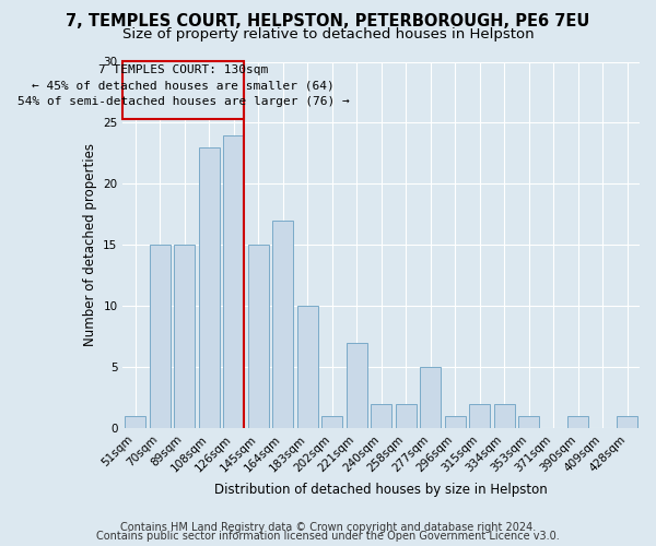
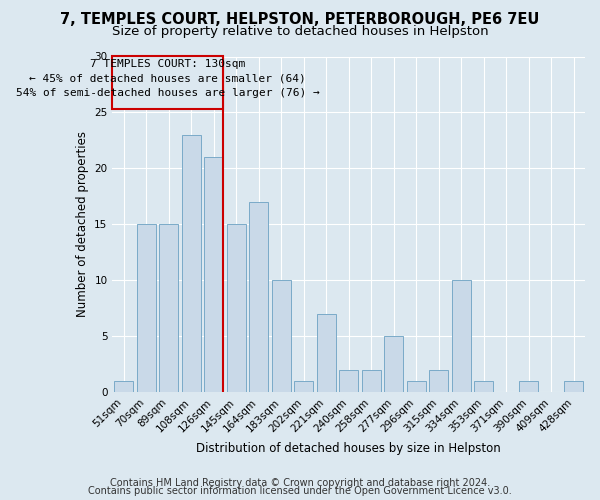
126sqm: 24 -> 21
334sqm: 2 -> 10
